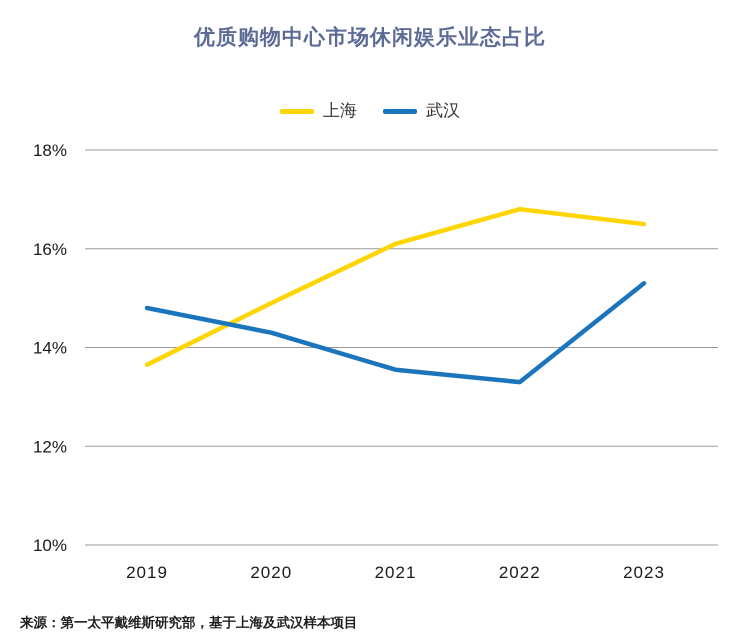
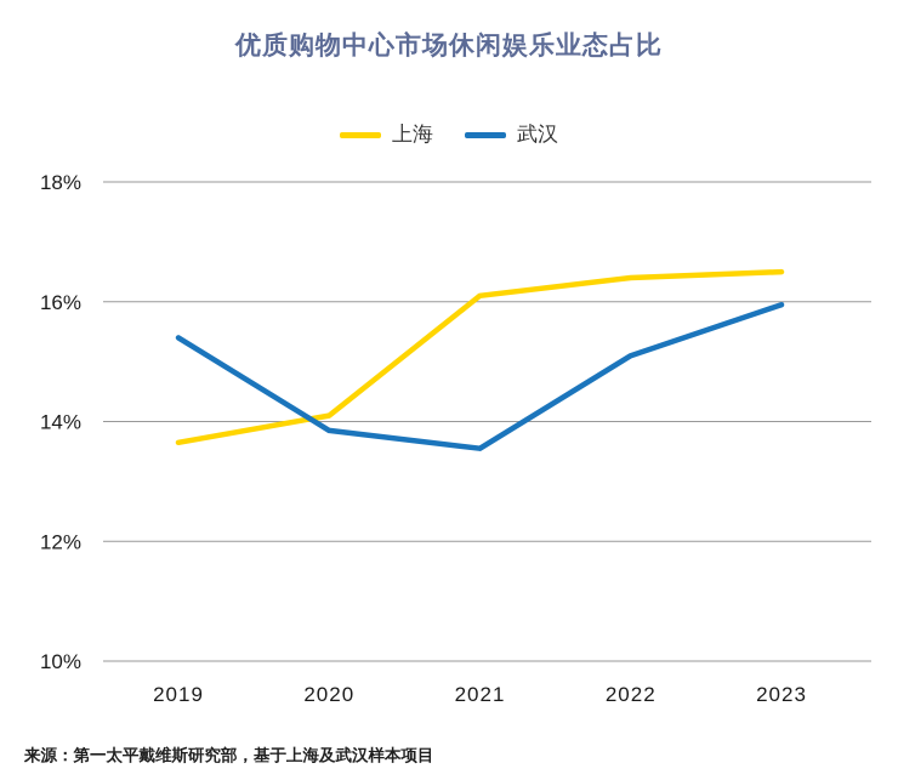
武汉/2019: 14.8% -> 15.4%
上海/2020: 14.9% -> 14.1%
武汉/2020: 14.3% -> 13.8%
上海/2022: 16.8% -> 16.4%
武汉/2022: 13.3% -> 15.1%
武汉/2023: 15.3% -> 15.9%
